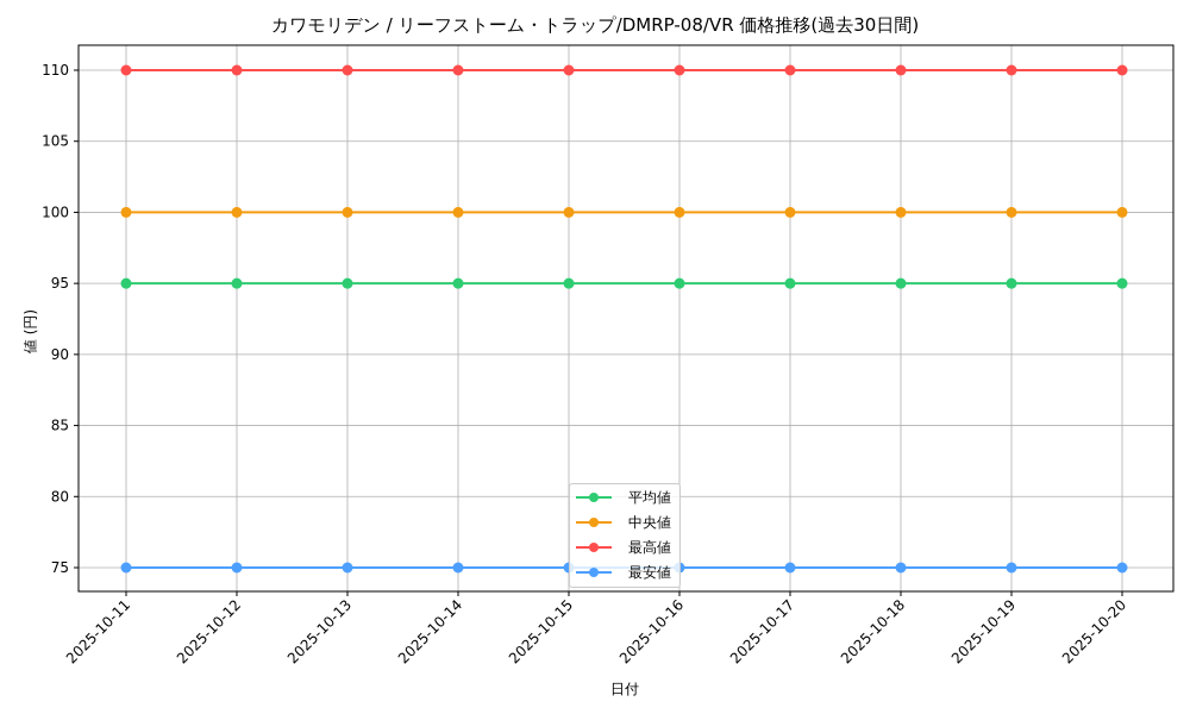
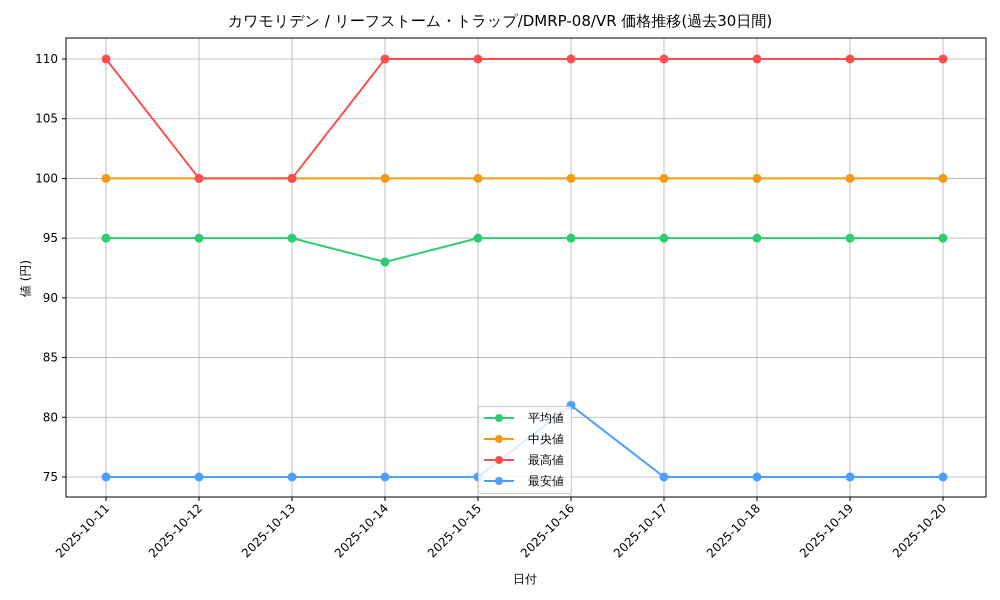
最高値/2025-10-12: 110 -> 100
最高値/2025-10-13: 110 -> 100
平均値/2025-10-14: 95 -> 93
最安値/2025-10-16: 75 -> 81
